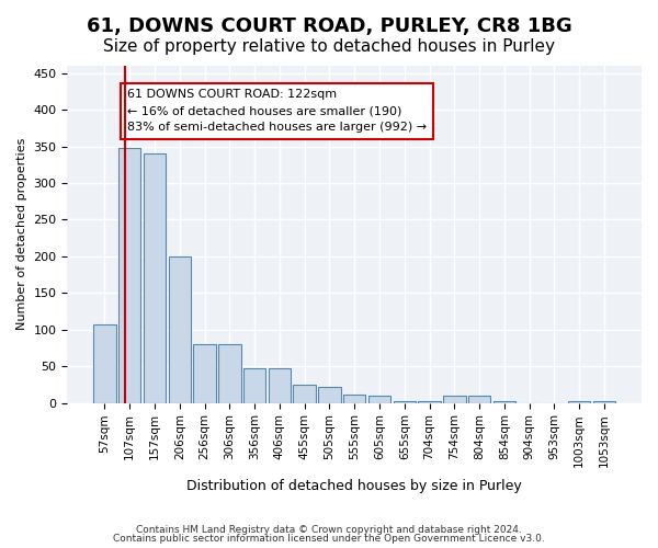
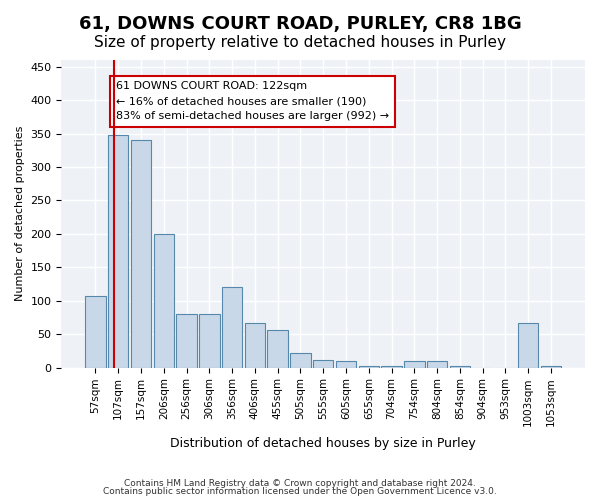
356sqm: 47 -> 120
406sqm: 47 -> 66
455sqm: 25 -> 56
1003sqm: 2 -> 66
